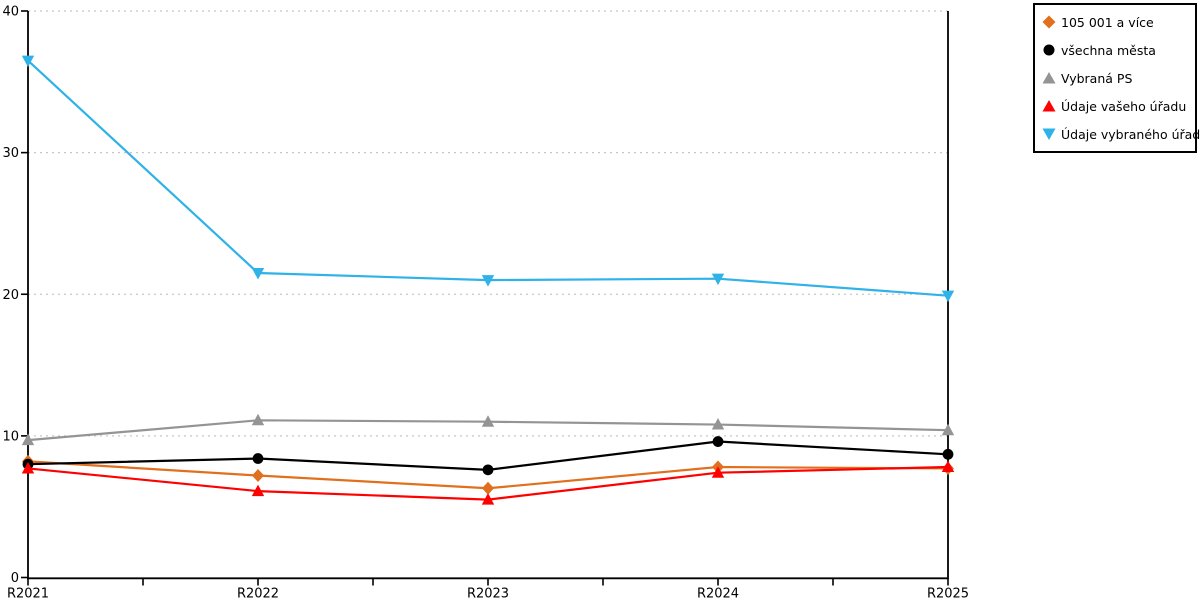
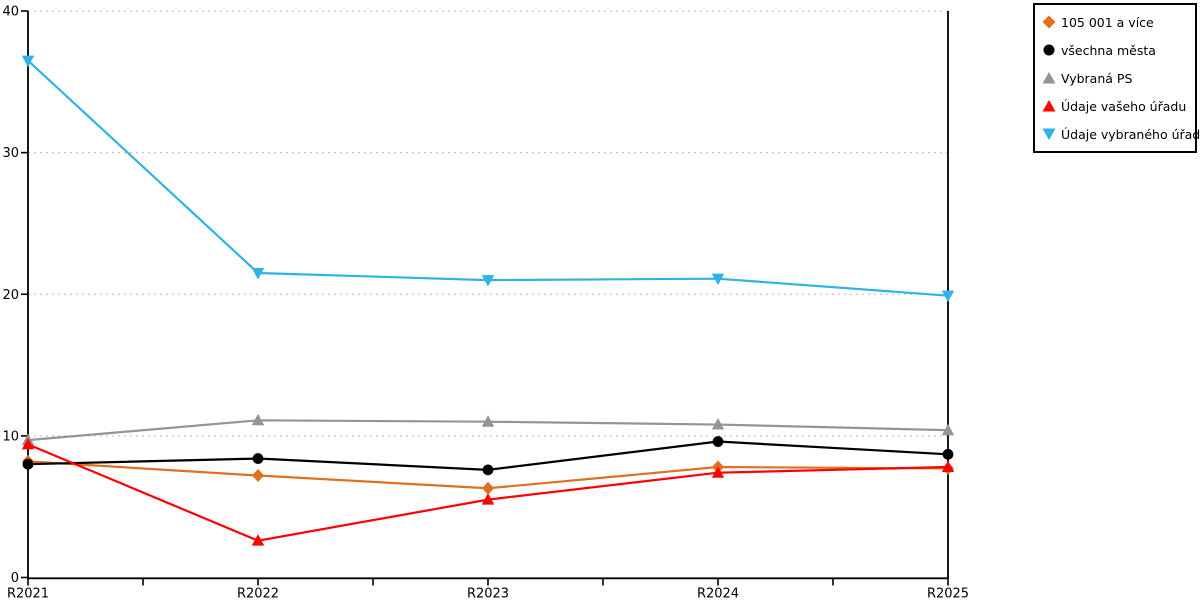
Údaje vašeho úřadu/R2021: 7.7 -> 9.4
Údaje vašeho úřadu/R2022: 6.1 -> 2.6
